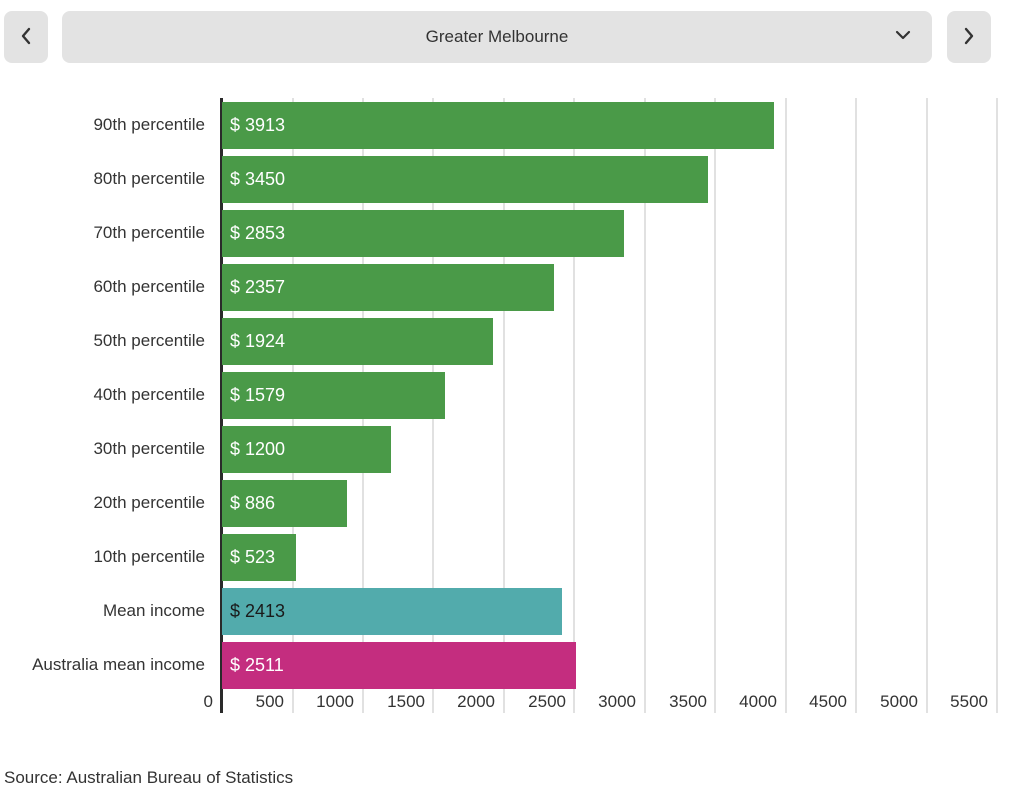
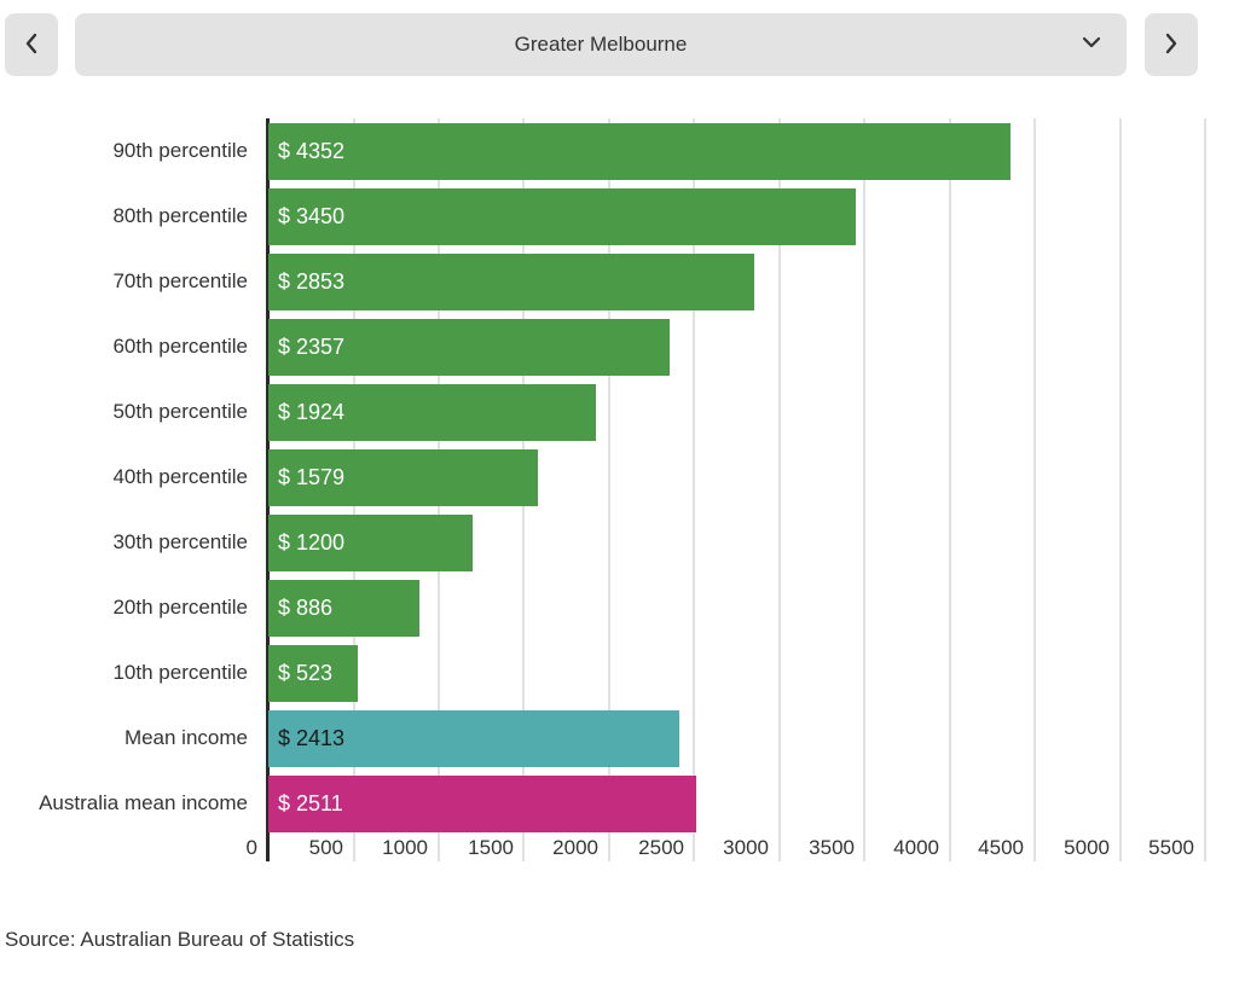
90th percentile: 3913 -> 4352
